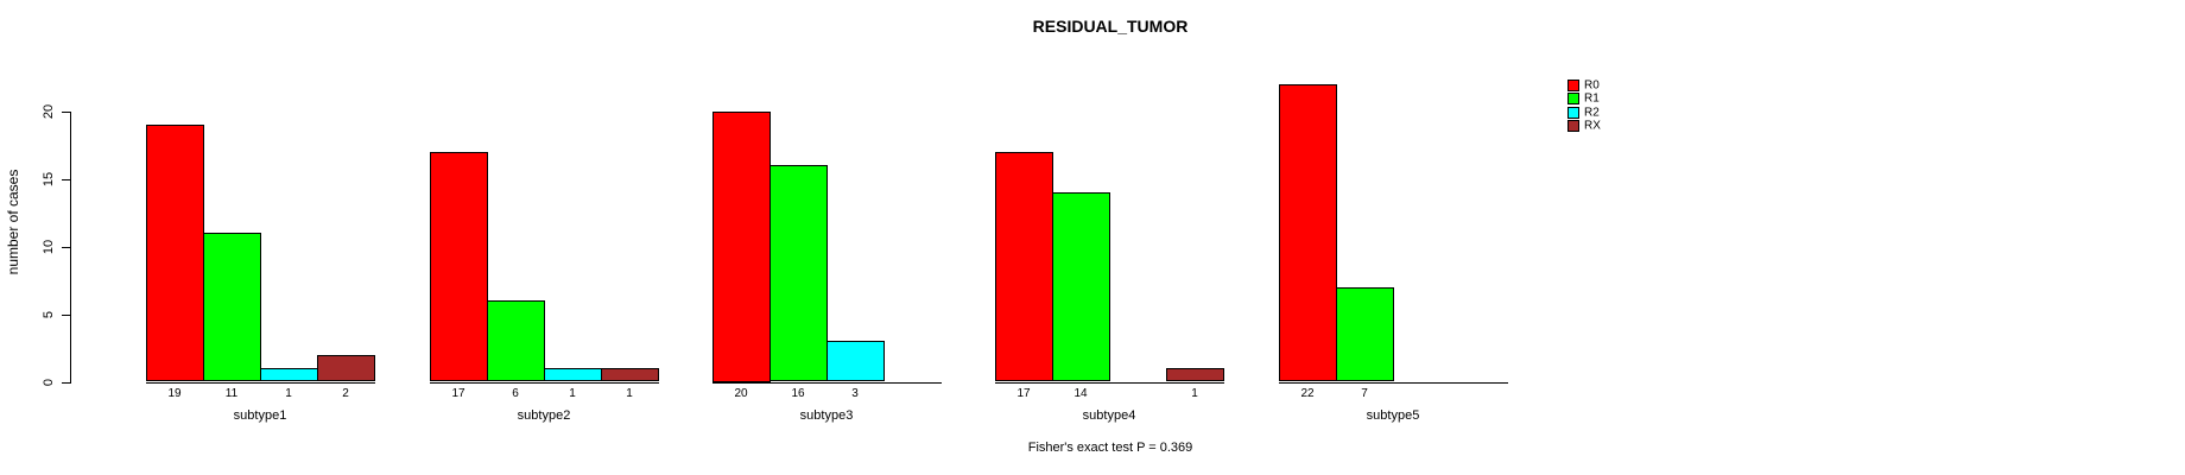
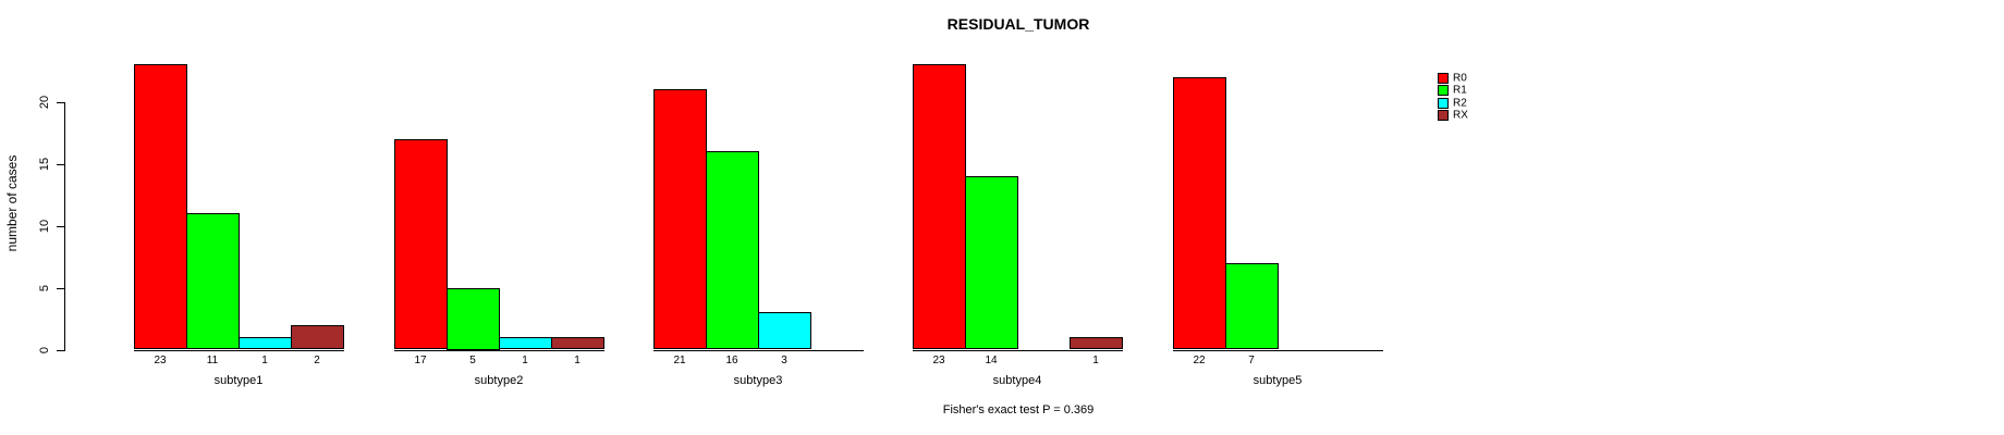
R0/subtype1: 19 -> 23
R1/subtype2: 6 -> 5
R0/subtype3: 20 -> 21
R0/subtype4: 17 -> 23
